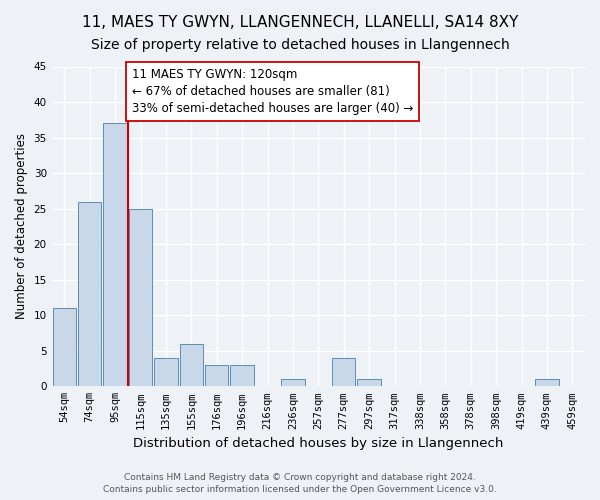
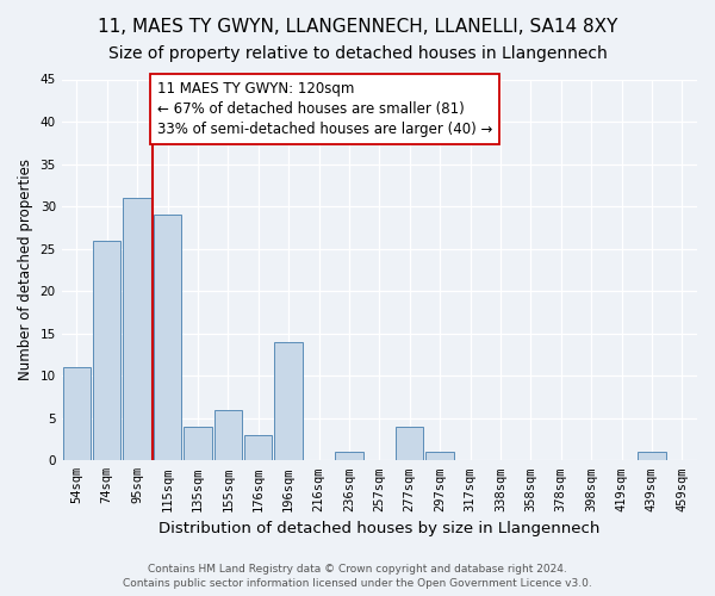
95sqm: 37 -> 31
115sqm: 25 -> 29
196sqm: 3 -> 14
